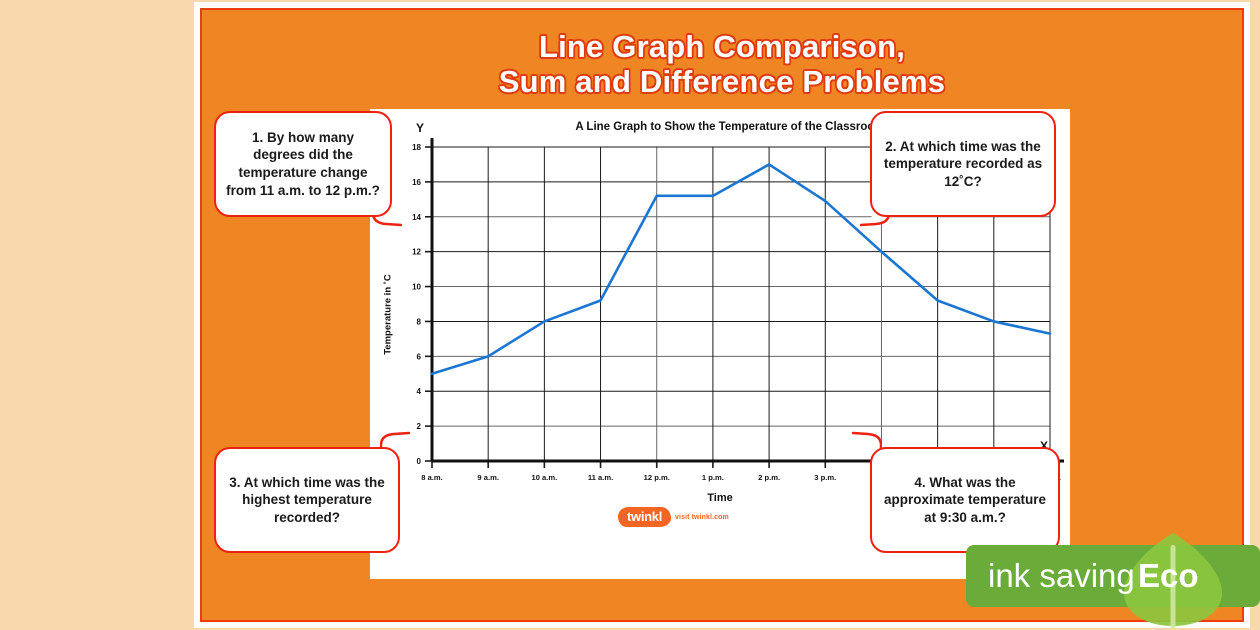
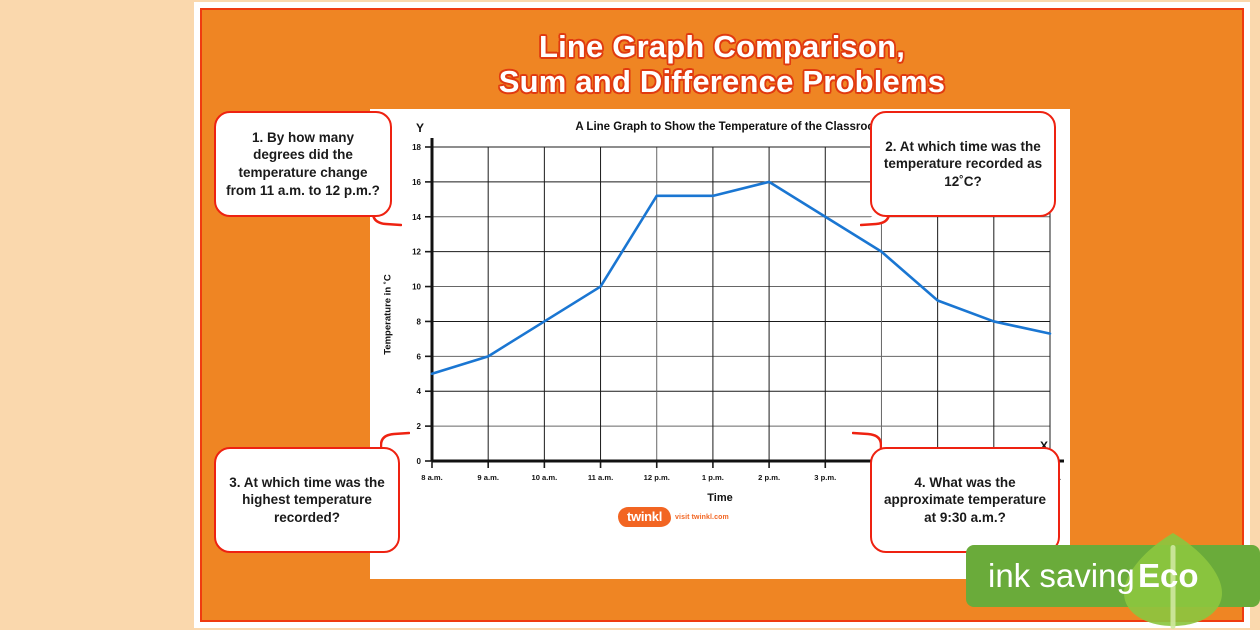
11 a.m.: 9.2 -> 10.0
2 p.m.: 17.0 -> 16.0
3 p.m.: 14.9 -> 14.0
